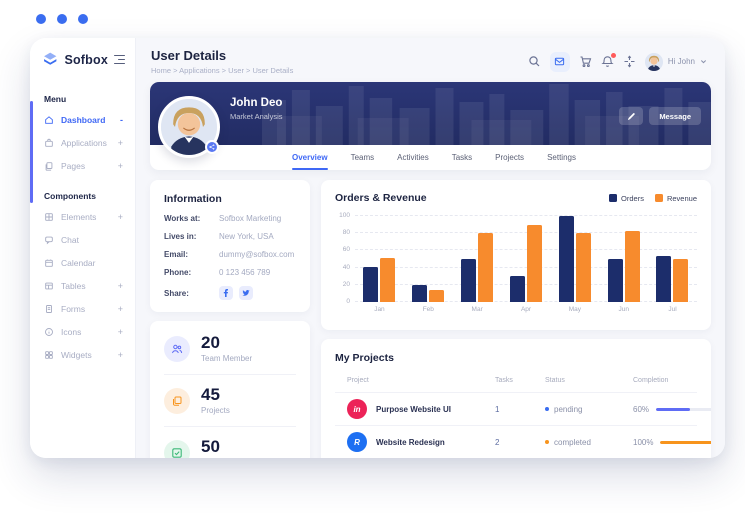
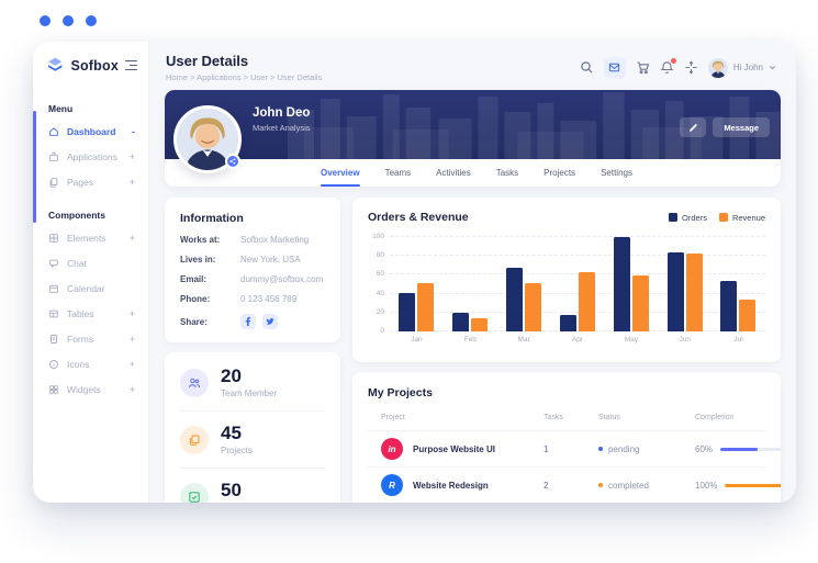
Orders/Mar: 50 -> 70
Revenue/Mar: 80 -> 50
Orders/Apr: 30 -> 20
Revenue/Apr: 90 -> 60
Revenue/May: 80 -> 60
Orders/Jun: 50 -> 80
Revenue/Jul: 50 -> 30
